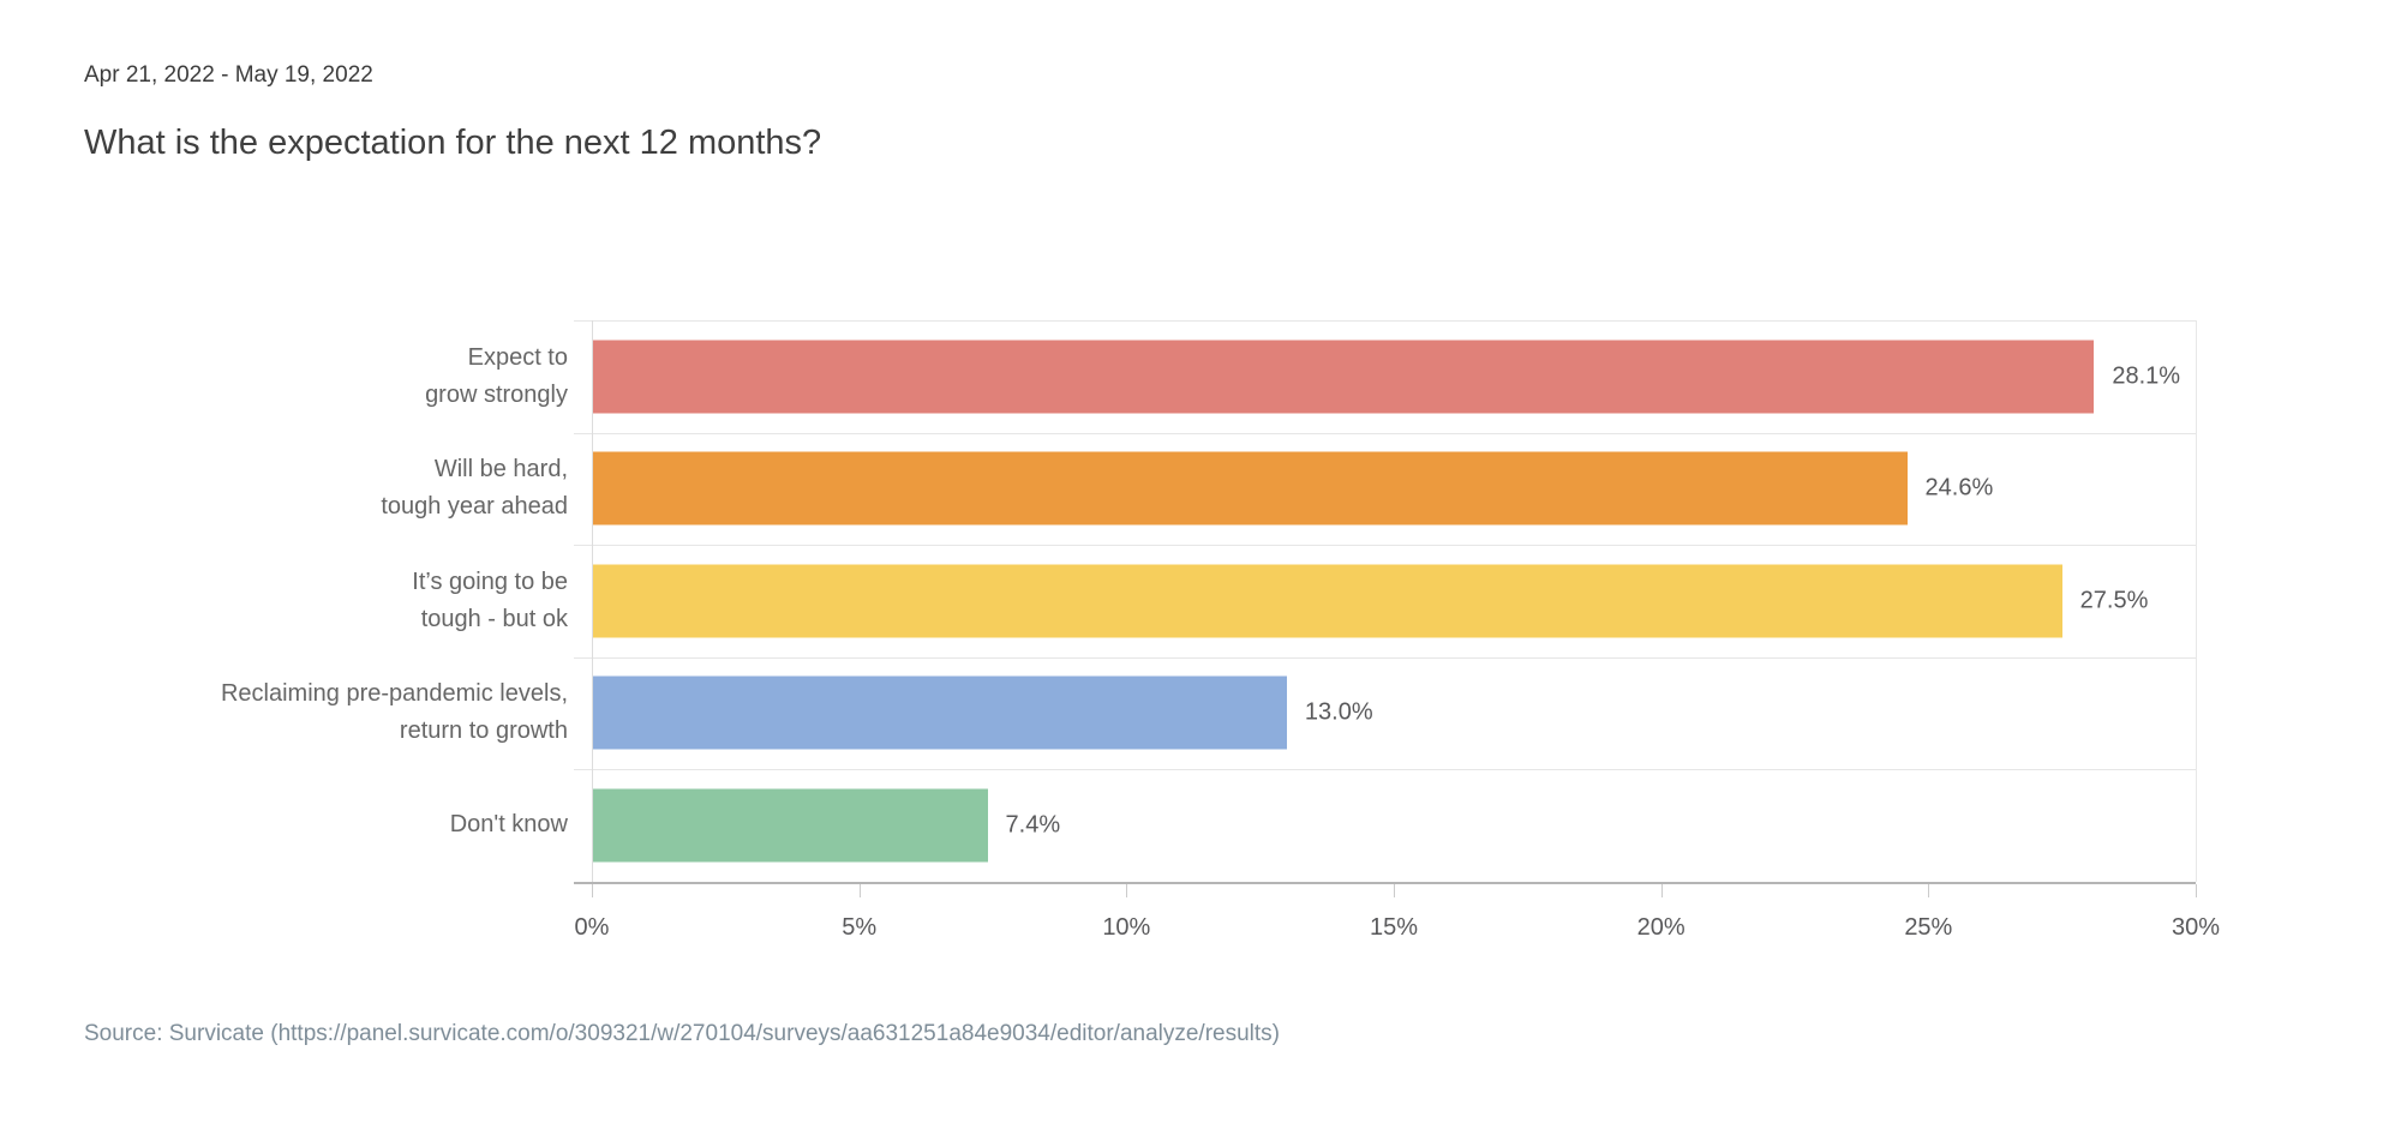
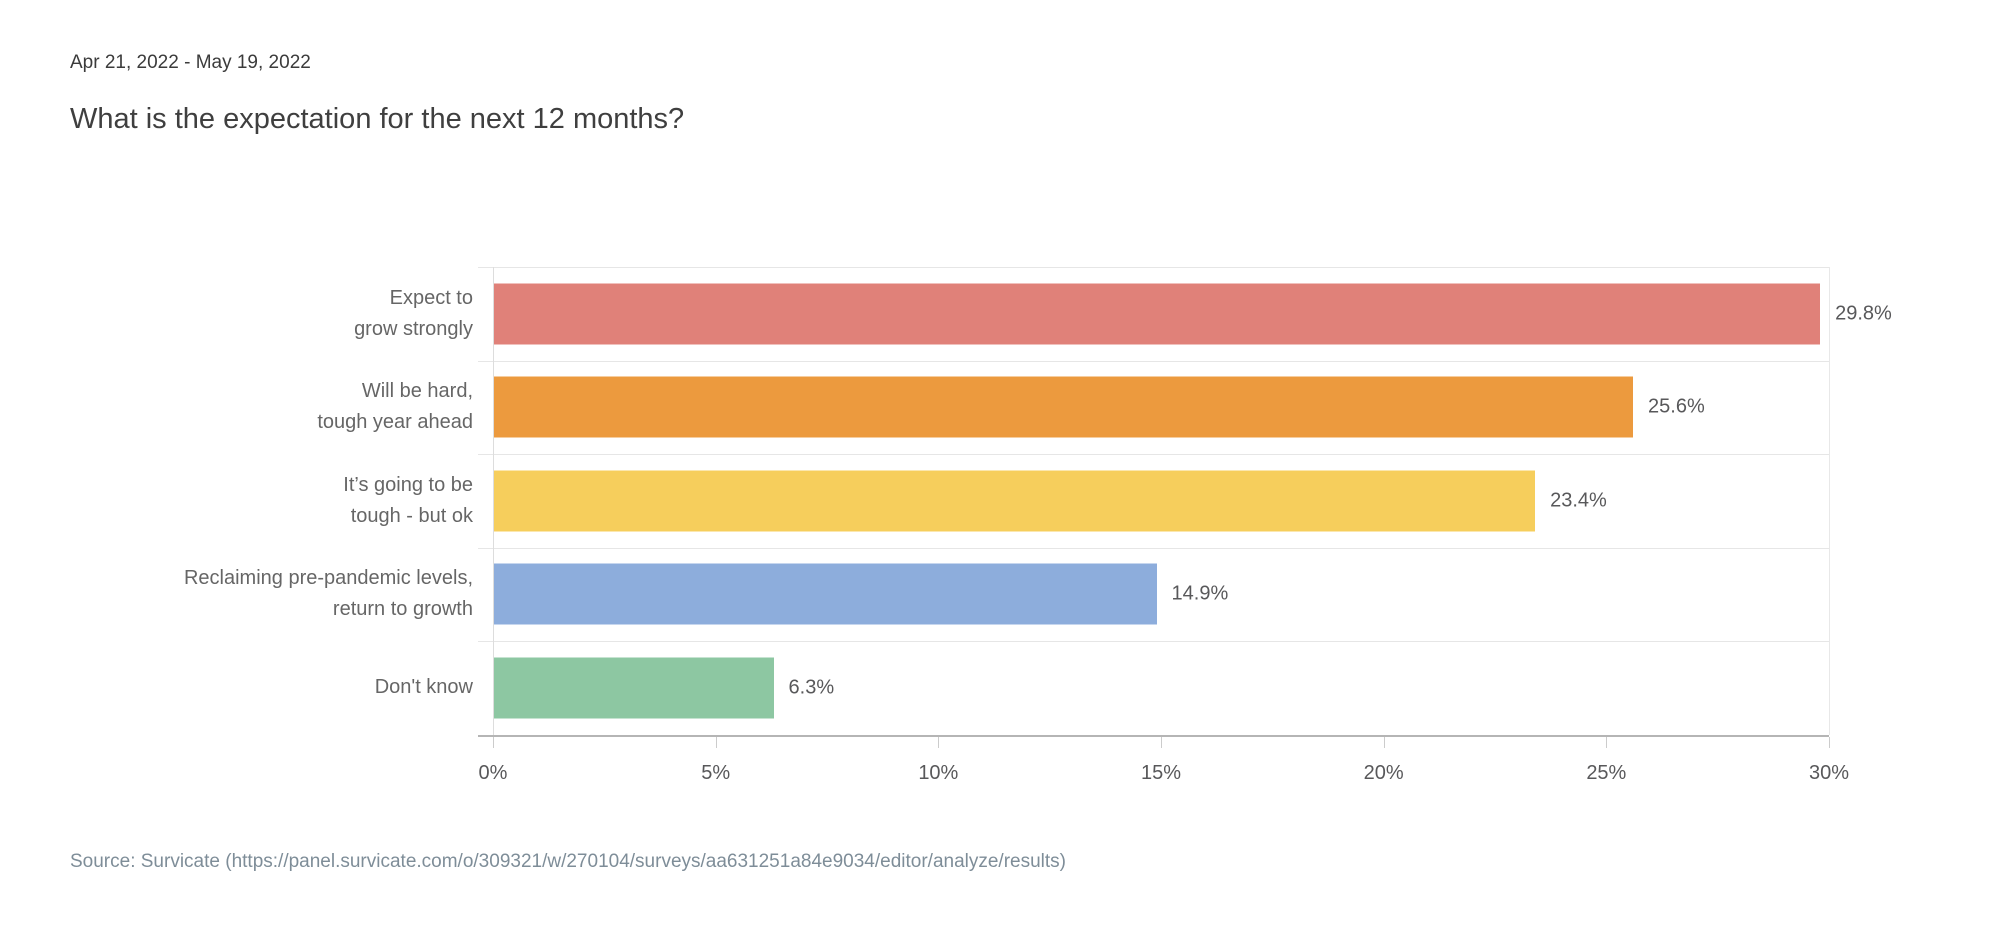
Expect to grow strongly: 28.1% -> 29.8%
Will be hard, tough year ahead: 24.6% -> 25.6%
It’s going to be tough - but ok: 27.5% -> 23.4%
Reclaiming pre-pandemic levels, return to growth: 13.0% -> 14.9%
Don't know: 7.4% -> 6.3%
